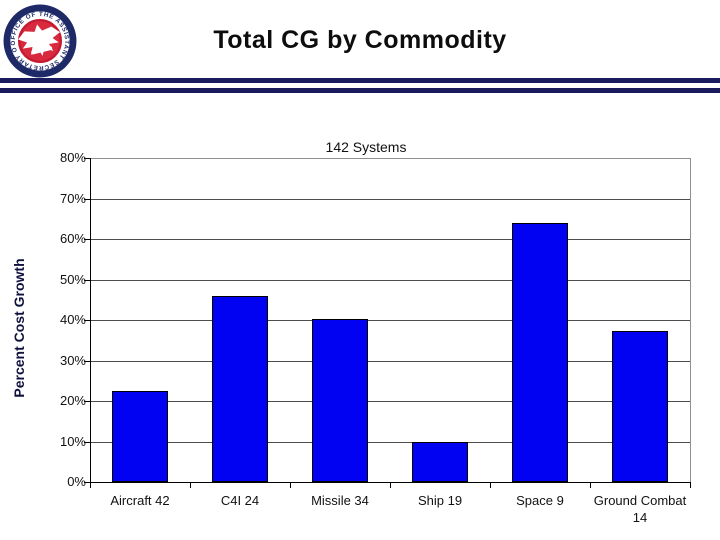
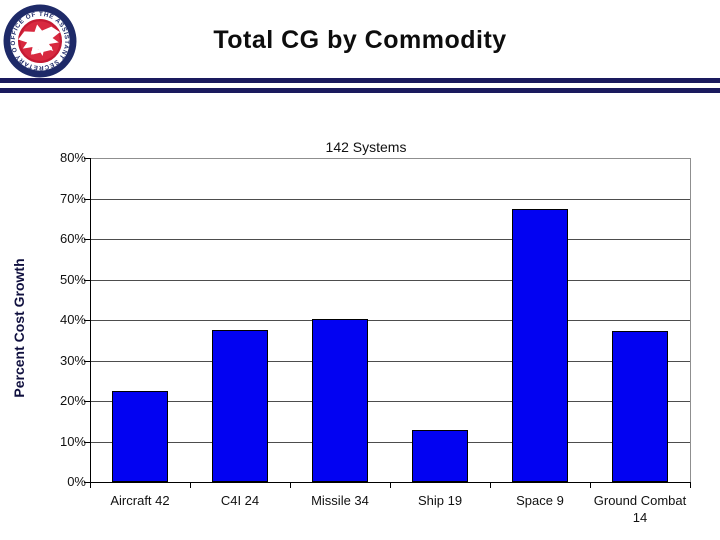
C4I 24: 46% -> 38%
Ship 19: 10% -> 13%
Space 9: 64% -> 68%
